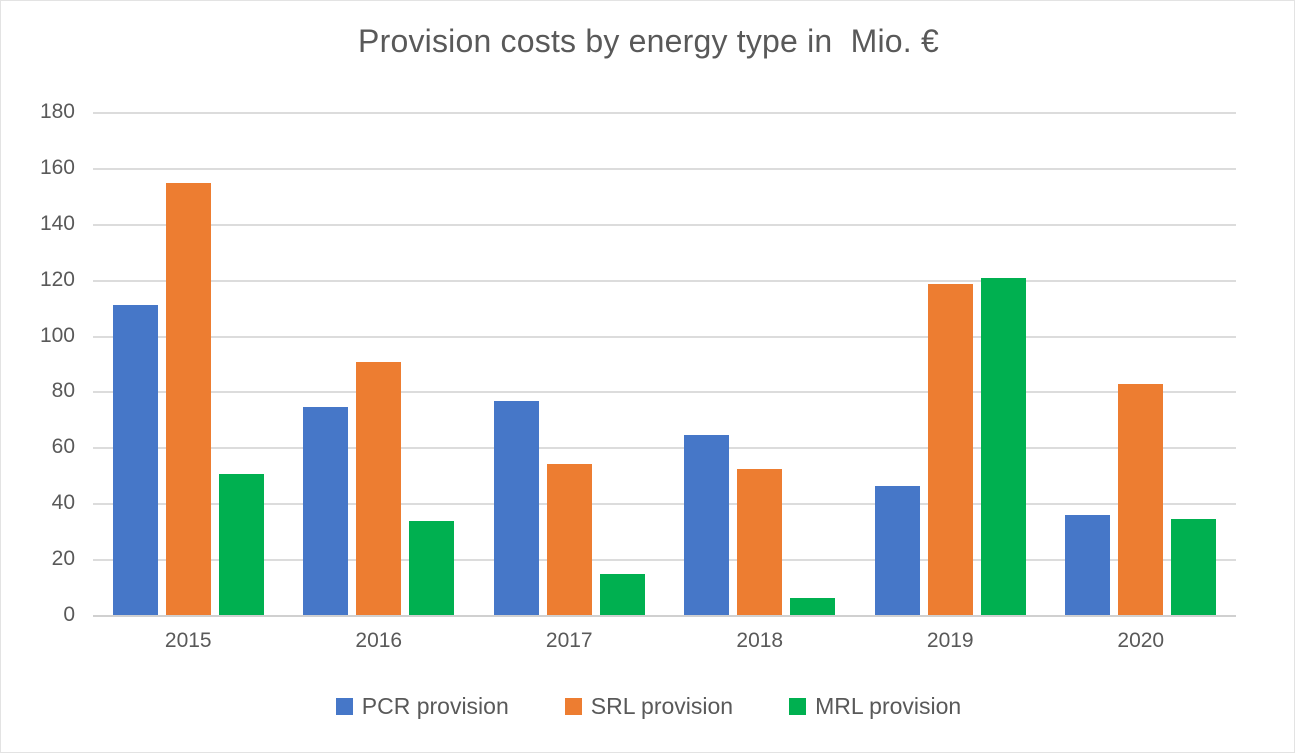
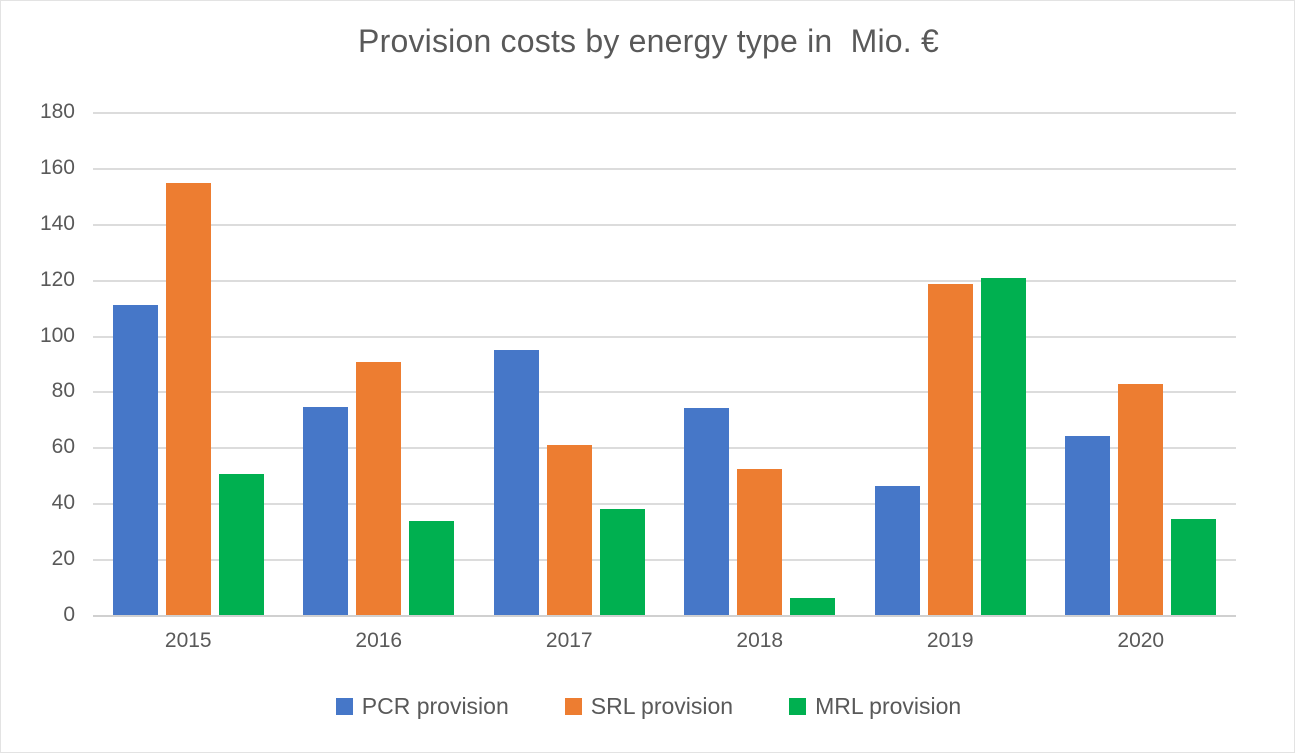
PCR provision/2017: 77 -> 95
SRL provision/2017: 54 -> 61
MRL provision/2017: 15 -> 38
PCR provision/2018: 64 -> 74
PCR provision/2020: 36 -> 64
